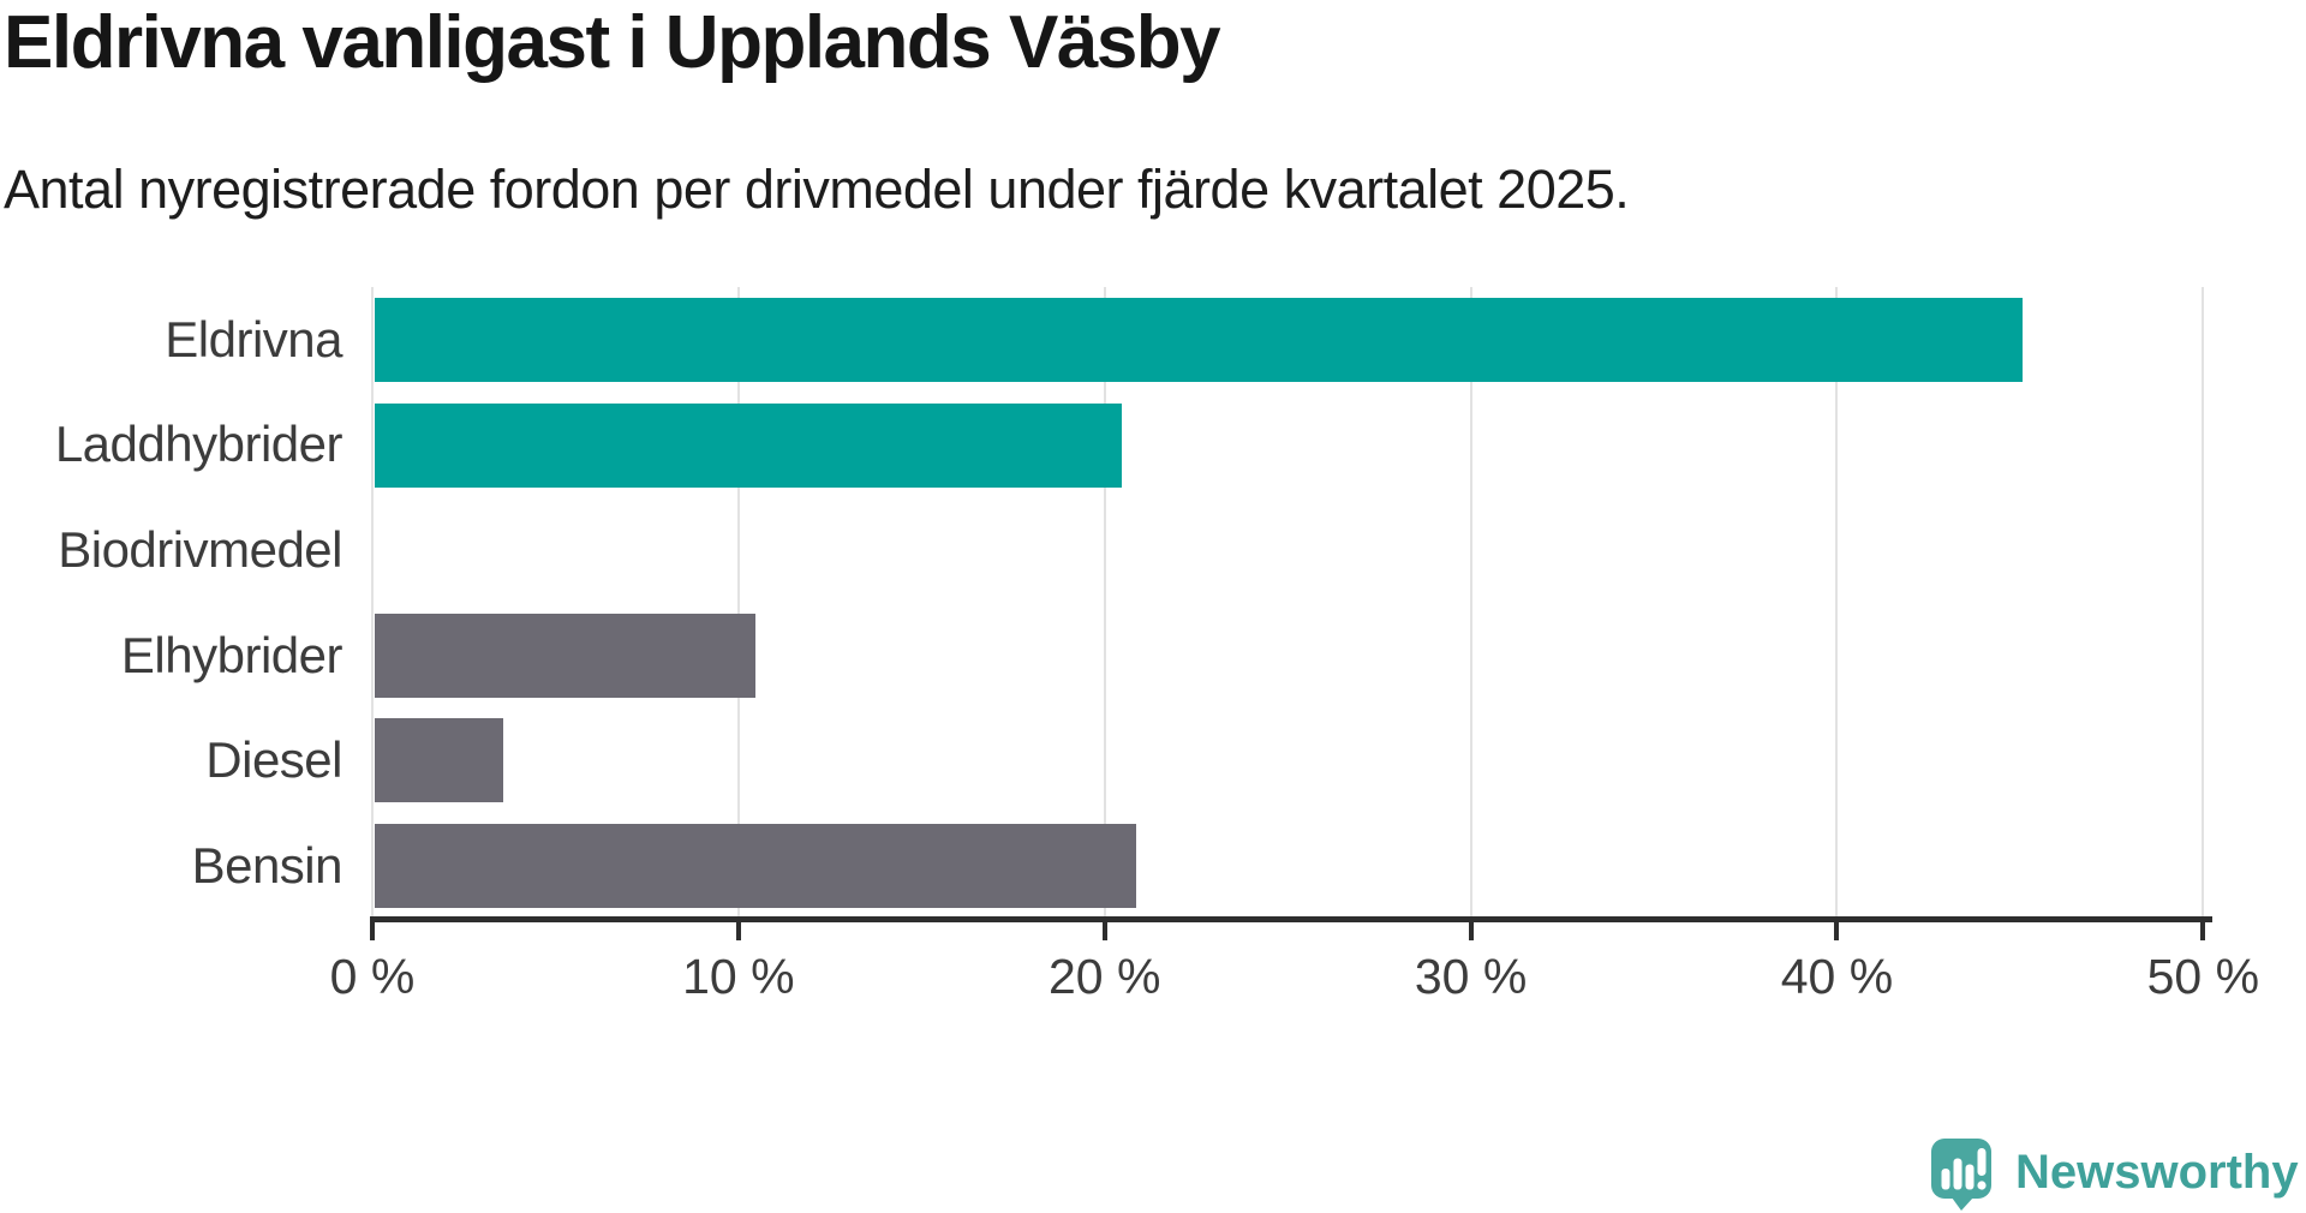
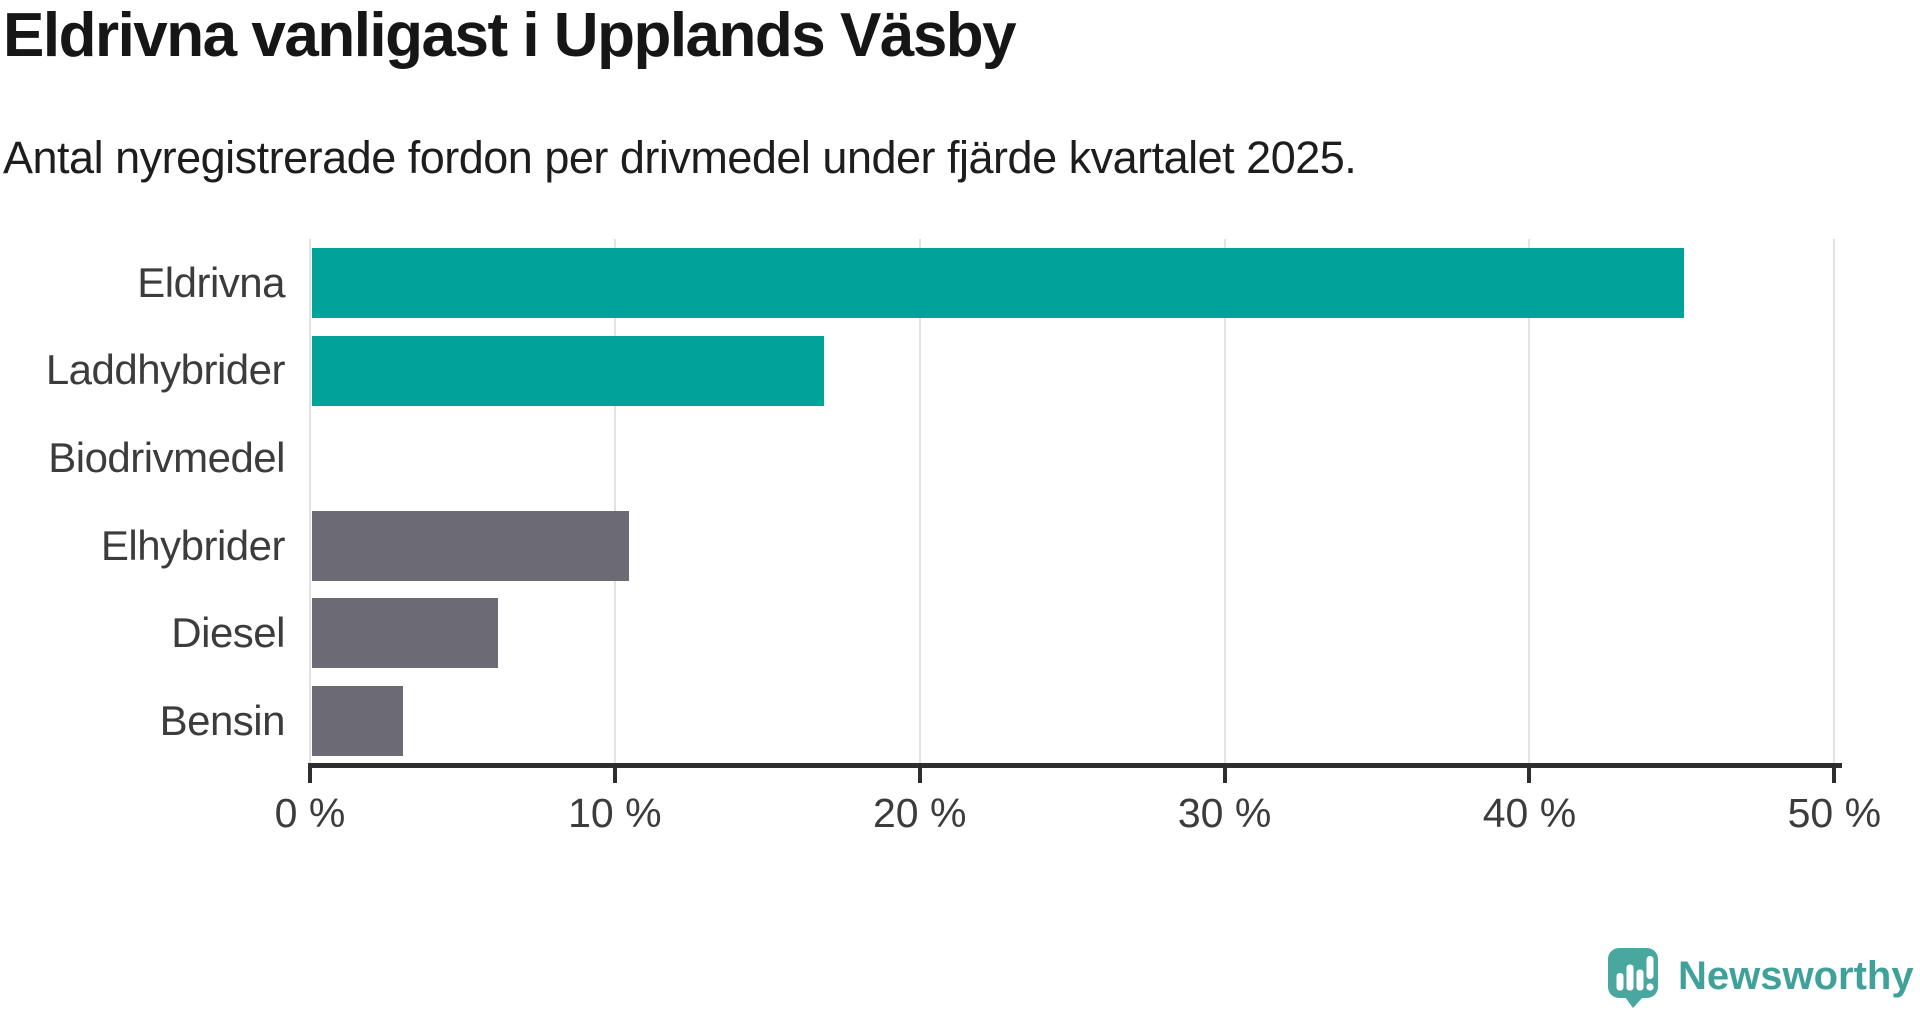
Laddhybrider: 20.4% -> 16.8%
Diesel: 3.5% -> 6.1%
Bensin: 20.8% -> 3.0%
